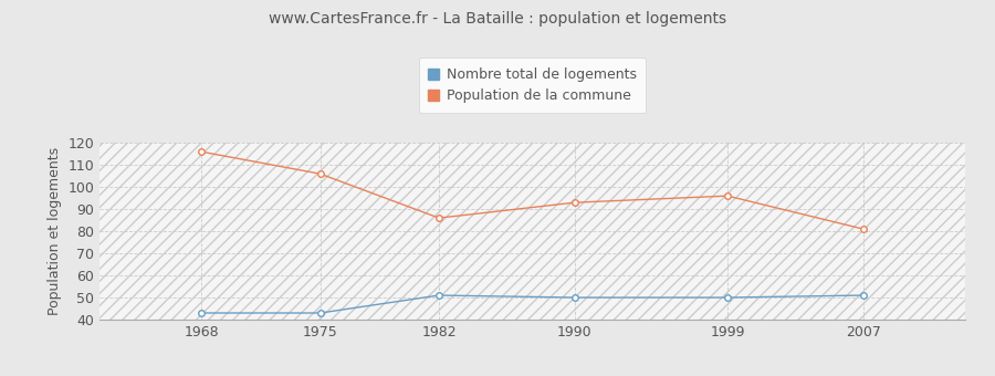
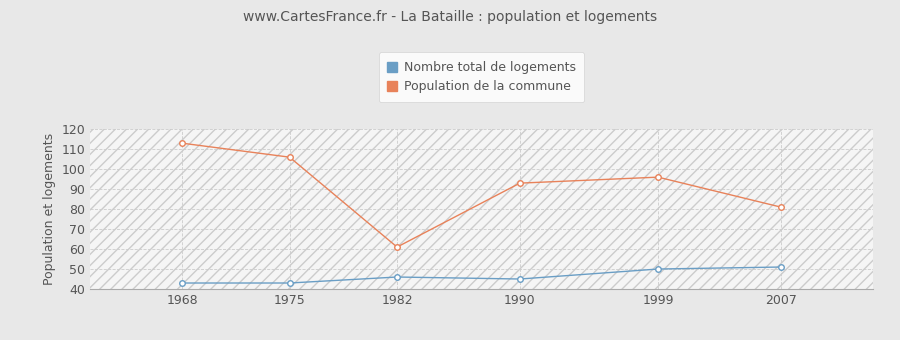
Population de la commune/1968: 116 -> 113
Nombre total de logements/1982: 51 -> 46
Population de la commune/1982: 86 -> 61
Nombre total de logements/1990: 50 -> 45
